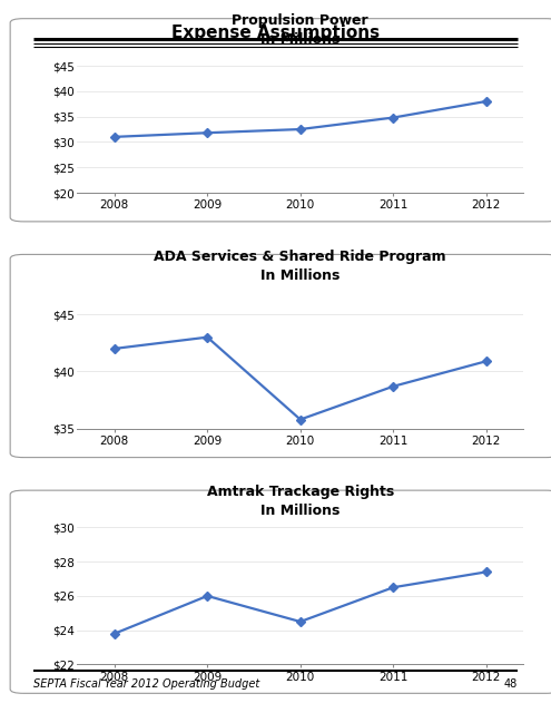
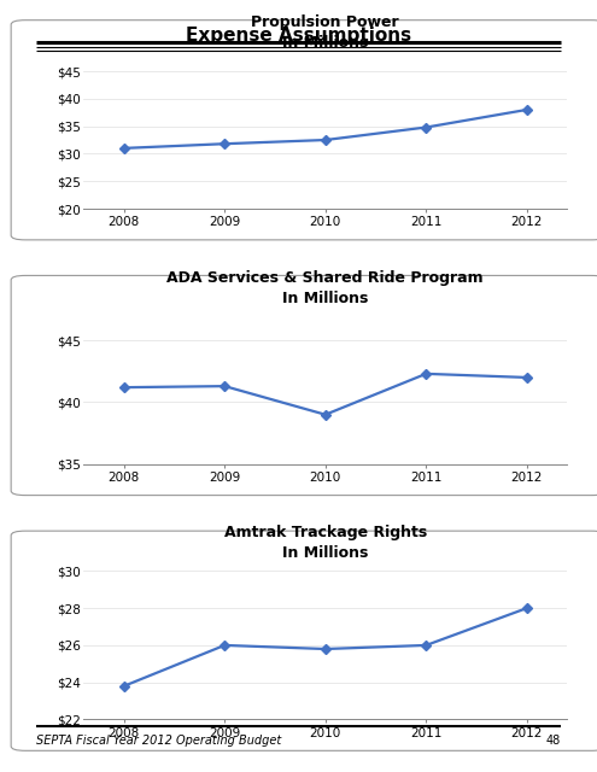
ADA Services & Shared Ride Program In Millions/2008: $42.0 -> $41.2
ADA Services & Shared Ride Program In Millions/2009: $43.0 -> $41.3
ADA Services & Shared Ride Program In Millions/2010: $35.8 -> $39.0
ADA Services & Shared Ride Program In Millions/2011: $38.7 -> $42.3
ADA Services & Shared Ride Program In Millions/2012: $40.9 -> $42.0
Amtrak Trackage Rights In Millions/2010: $24.5 -> $25.8
Amtrak Trackage Rights In Millions/2011: $26.5 -> $26.0
Amtrak Trackage Rights In Millions/2012: $27.4 -> $28.0
